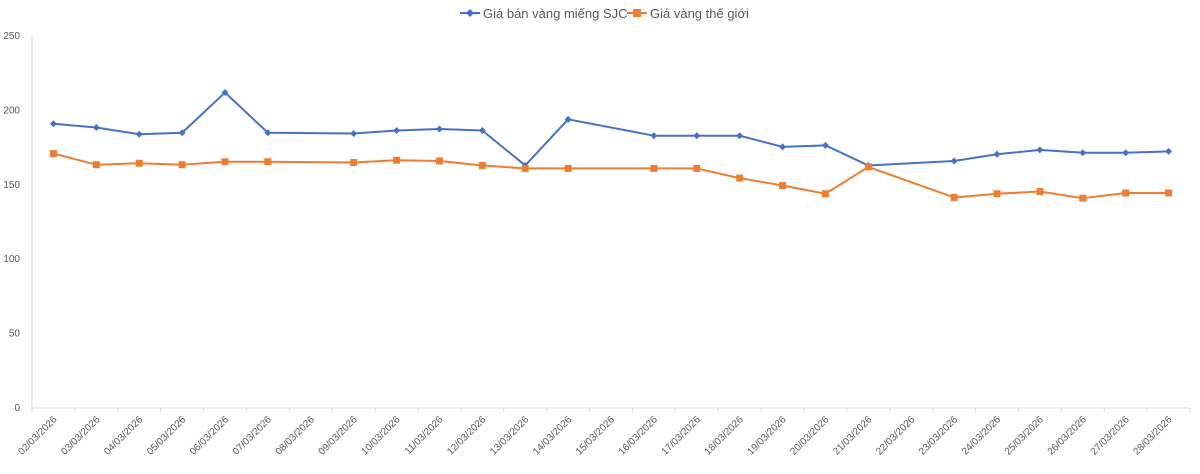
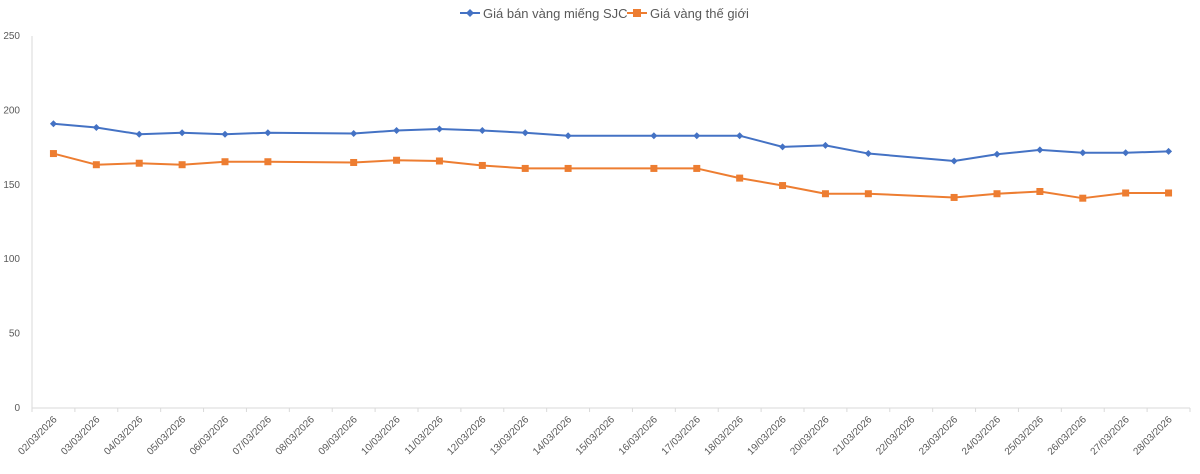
Giá bán vàng miếng SJC/06/03/2026: 212 -> 184
Giá bán vàng miếng SJC/13/03/2026: 163 -> 185
Giá bán vàng miếng SJC/14/03/2026: 194 -> 183
Giá bán vàng miếng SJC/21/03/2026: 163 -> 171
Giá vàng thế giới/21/03/2026: 162 -> 144
